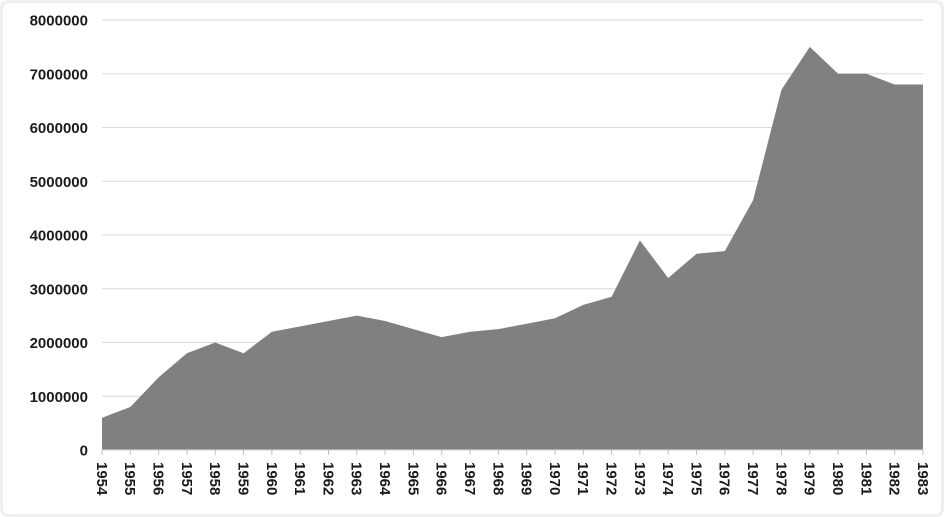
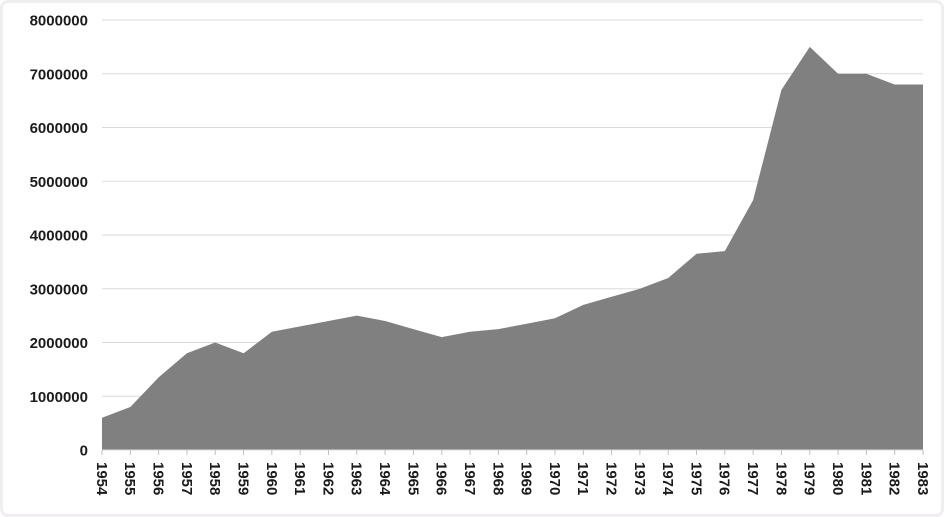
1973: 3900000 -> 3000000
